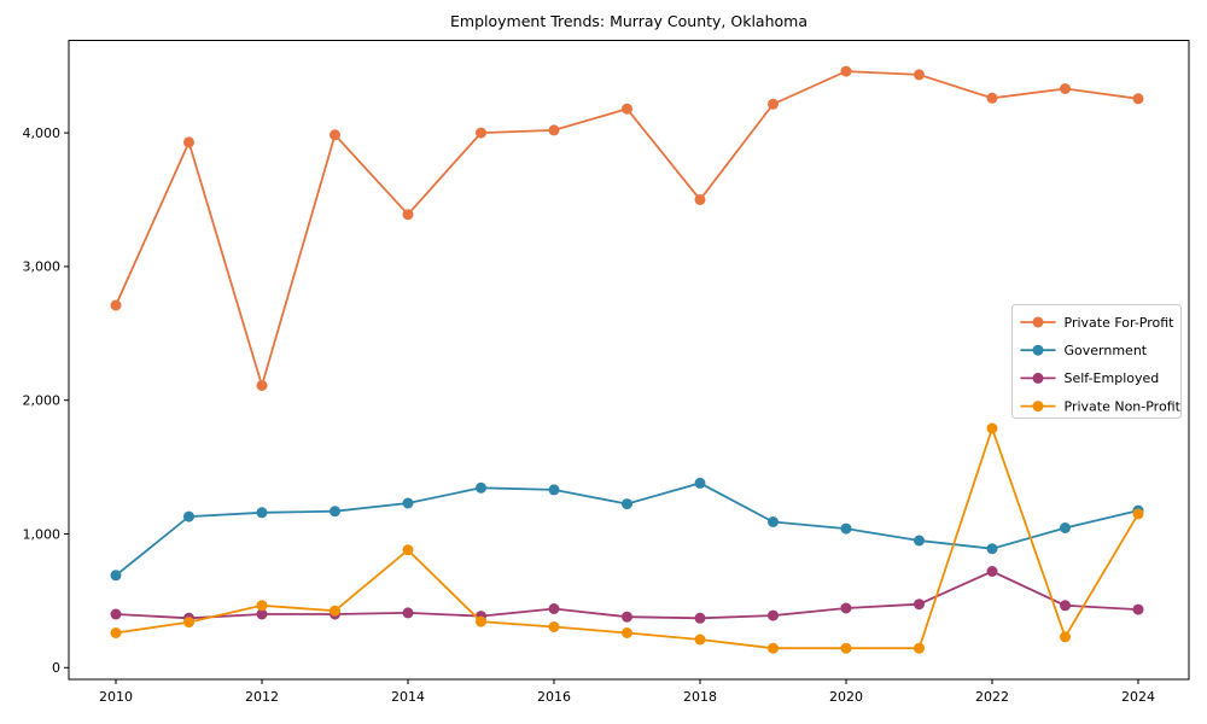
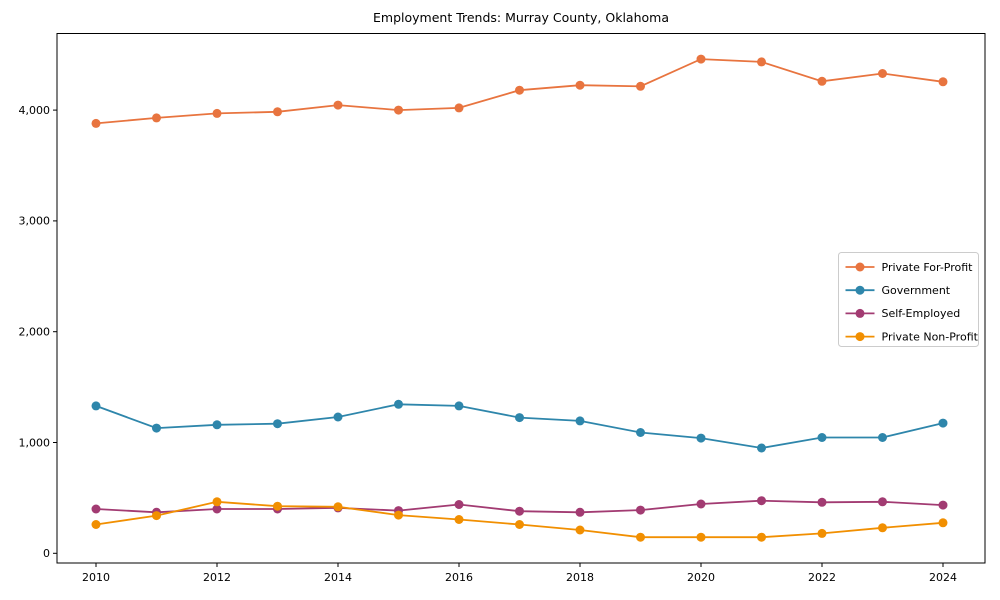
Private For-Profit/2010: 2710 -> 3880
Government/2010: 690 -> 1330
Private For-Profit/2012: 2110 -> 3970
Private For-Profit/2014: 3390 -> 4040
Private Non-Profit/2014: 880 -> 420
Private For-Profit/2018: 3500 -> 4220
Government/2018: 1380 -> 1200
Government/2022: 890 -> 1040
Self-Employed/2022: 720 -> 460
Private Non-Profit/2022: 1790 -> 180
Private Non-Profit/2024: 1150 -> 280
